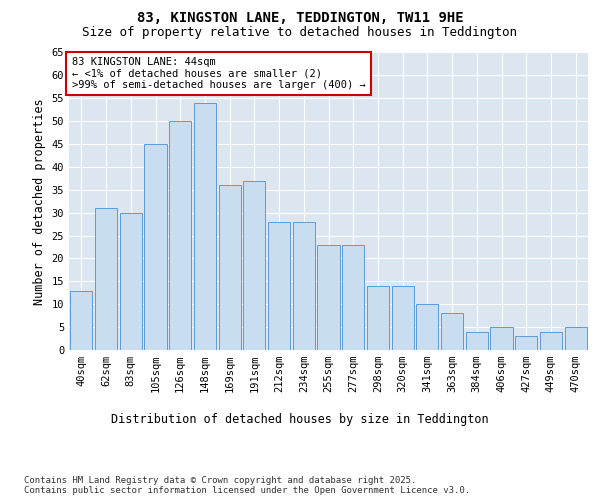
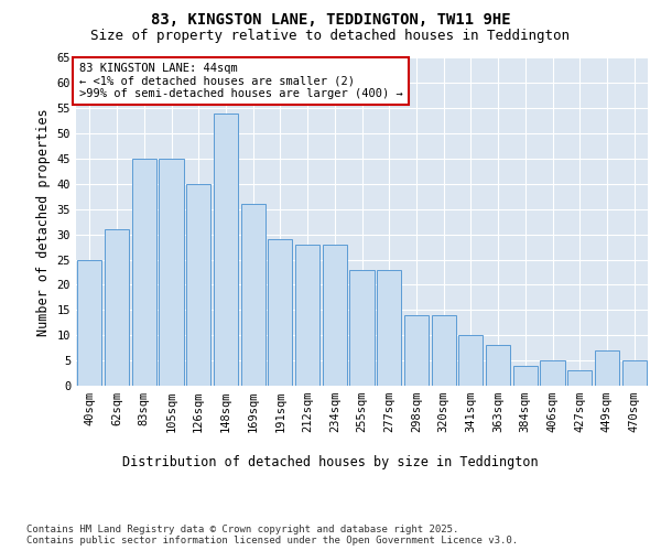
40sqm: 13 -> 25
83sqm: 30 -> 45
126sqm: 50 -> 40
191sqm: 37 -> 29
449sqm: 4 -> 7
